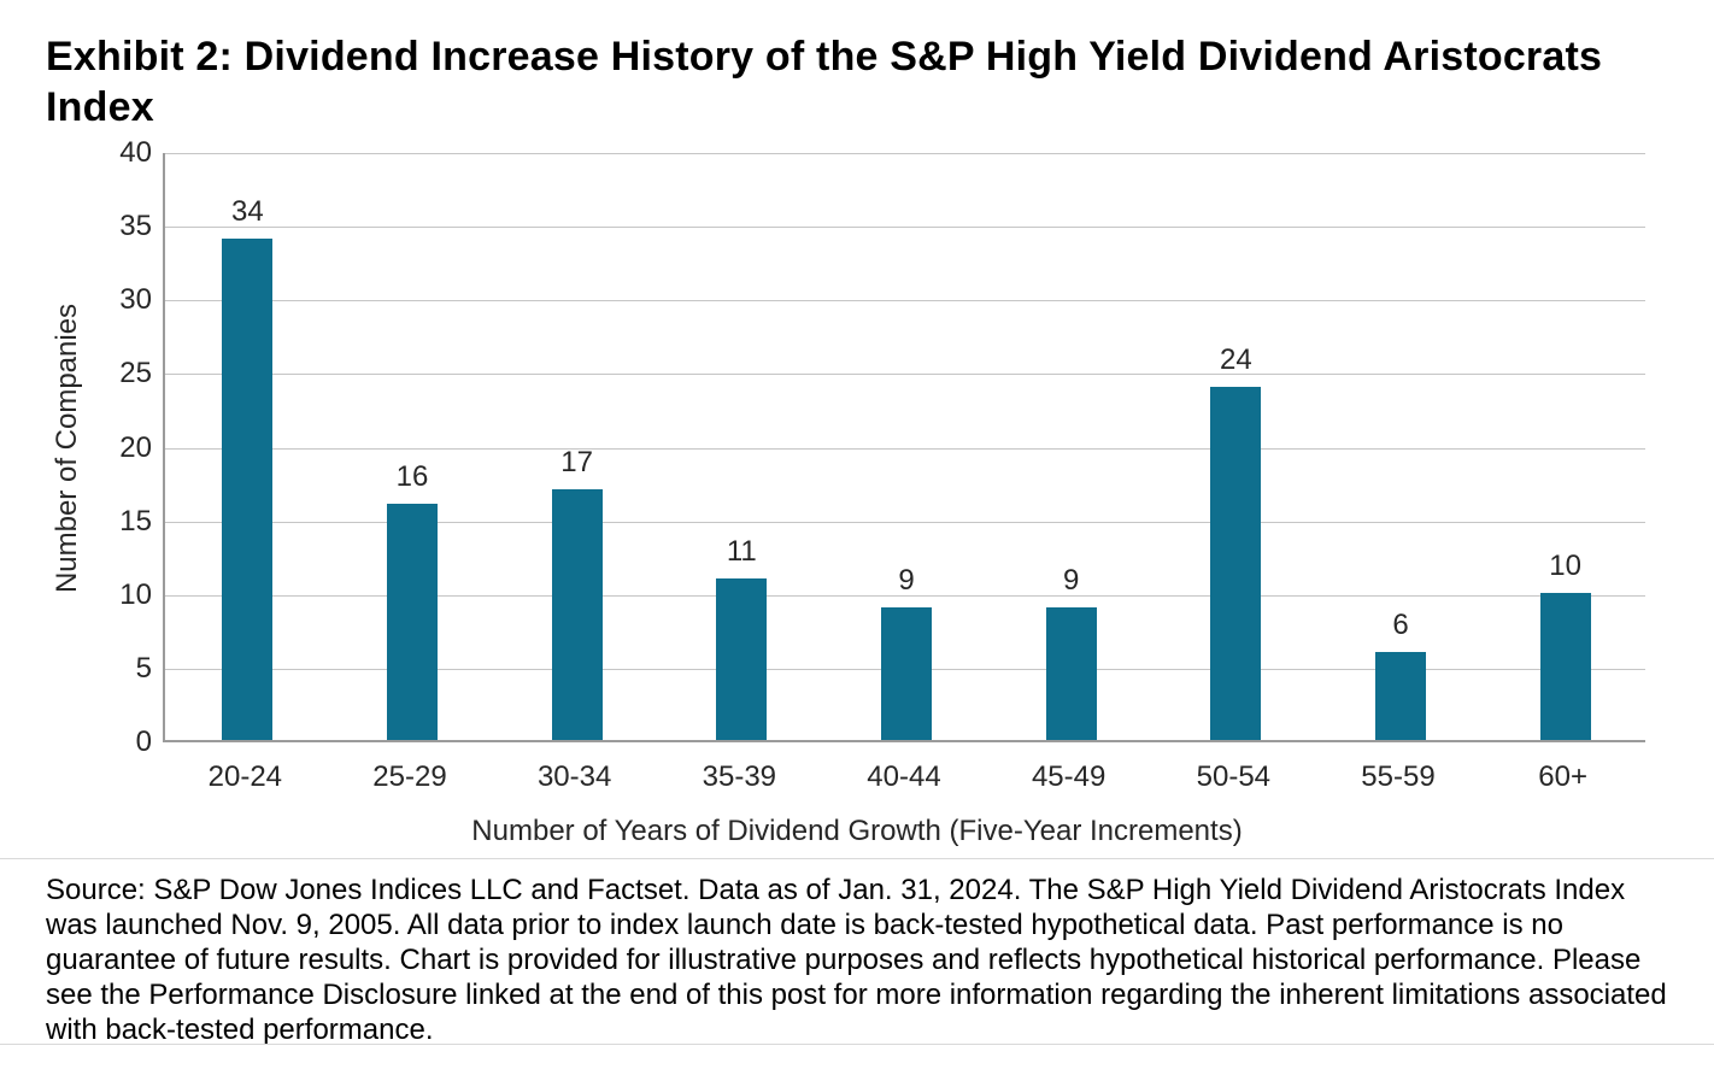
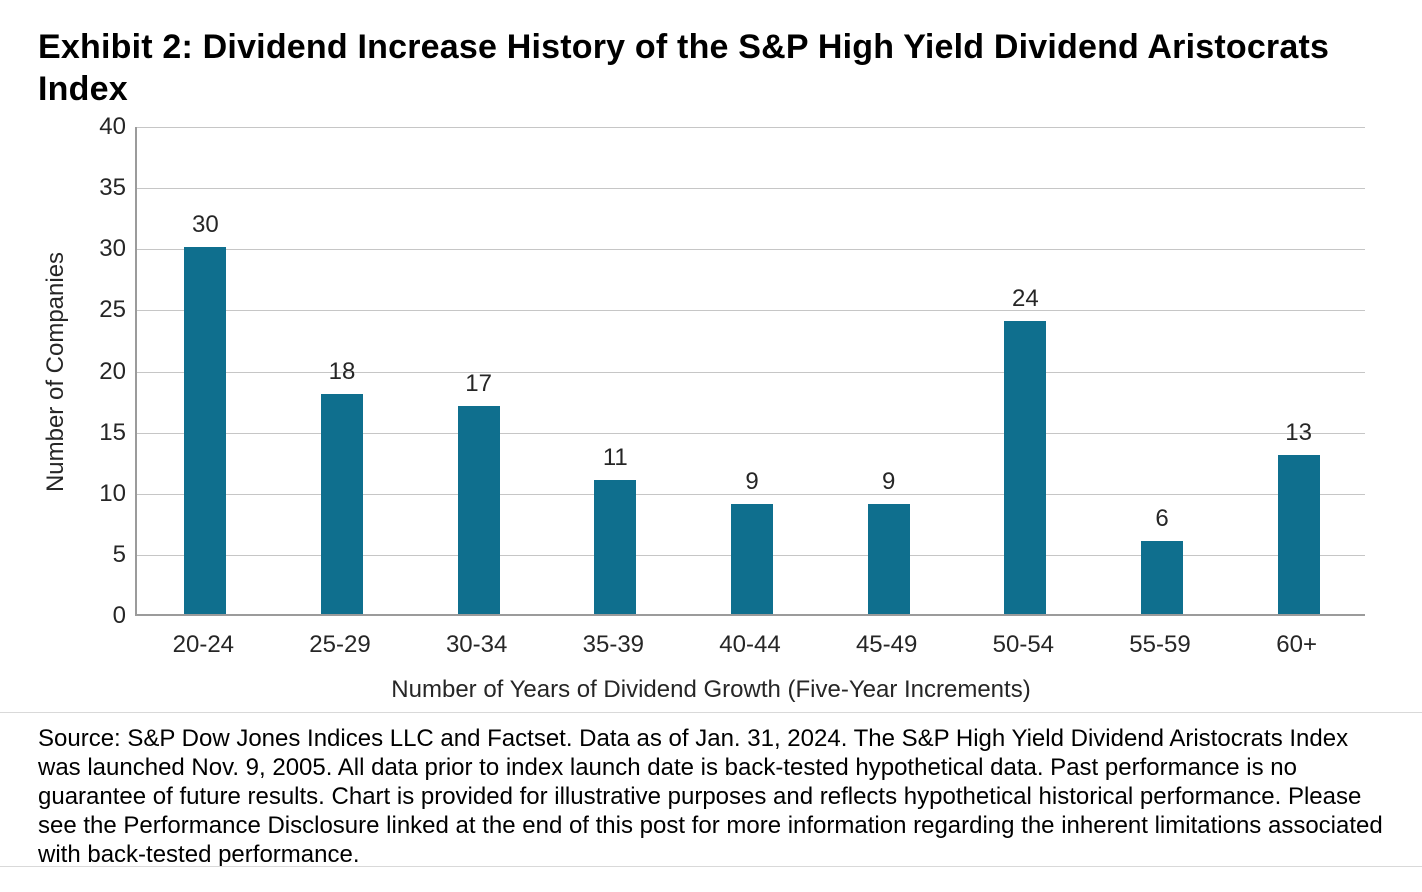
20-24: 34 -> 30
25-29: 16 -> 18
60+: 10 -> 13
